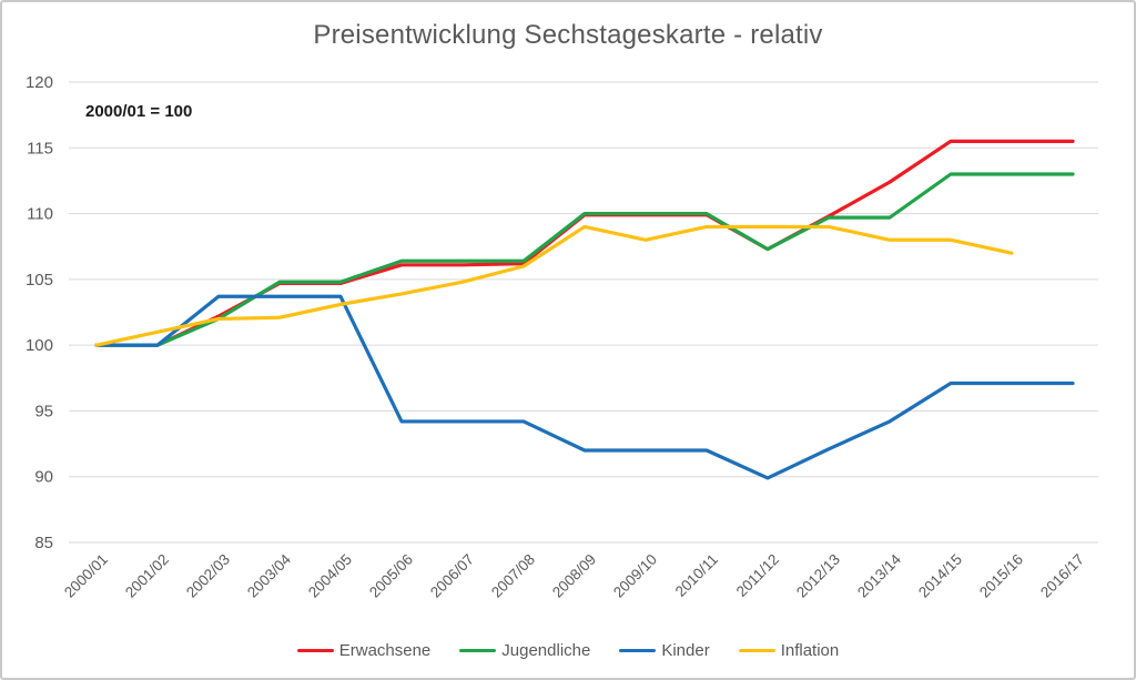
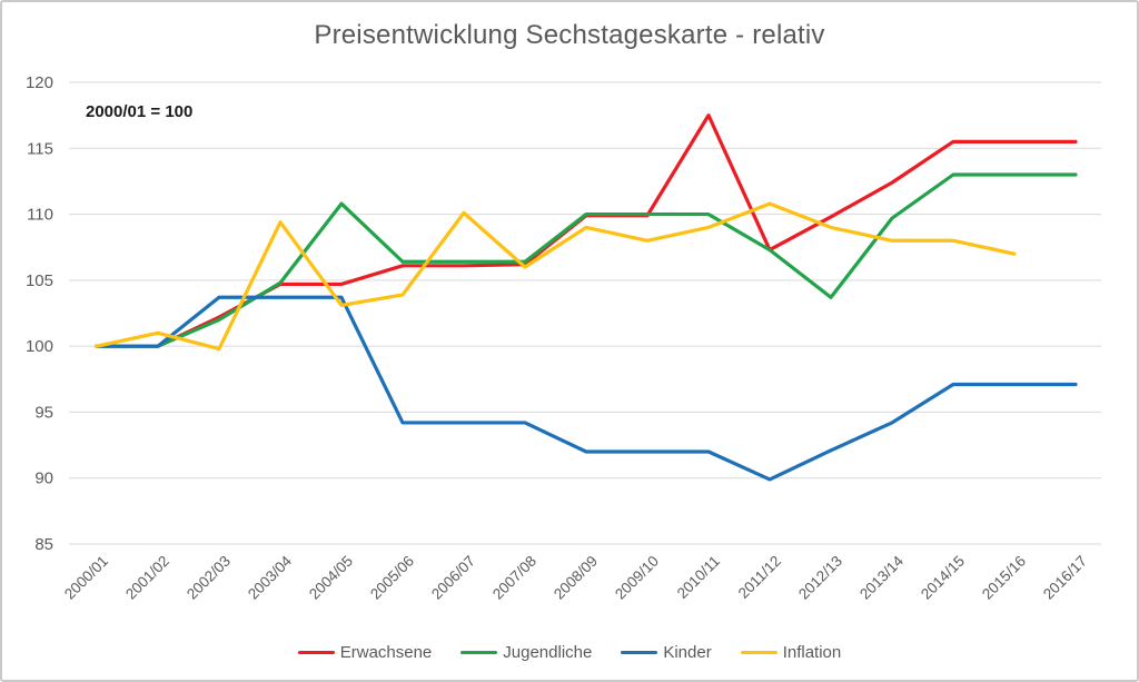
Inflation/2002/03: 102.0 -> 99.8
Inflation/2003/04: 102.1 -> 109.4
Jugendliche/2004/05: 104.8 -> 110.8
Inflation/2006/07: 104.8 -> 110.1
Erwachsene/2010/11: 109.9 -> 117.5
Inflation/2011/12: 109.0 -> 110.8
Jugendliche/2012/13: 109.7 -> 103.7
